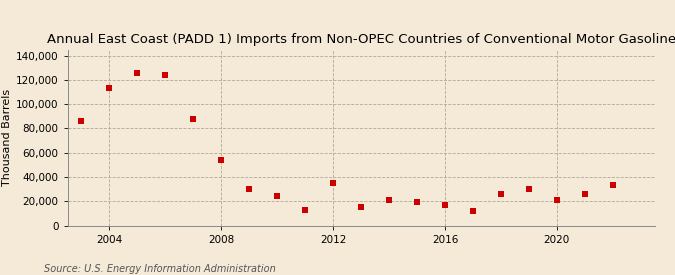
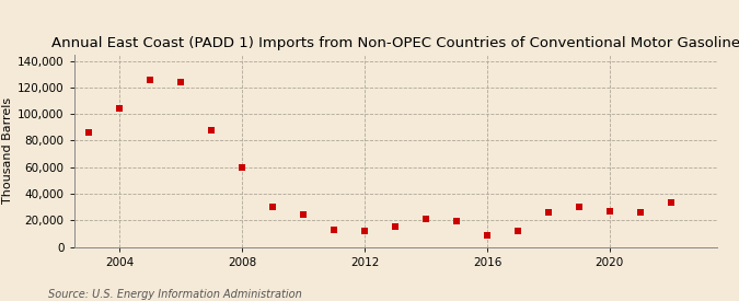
2004: 113,000 -> 104,000
2008: 54,000 -> 60,000
2012: 35,000 -> 12,000
2016: 17,000 -> 9,000
2020: 21,000 -> 27,000
